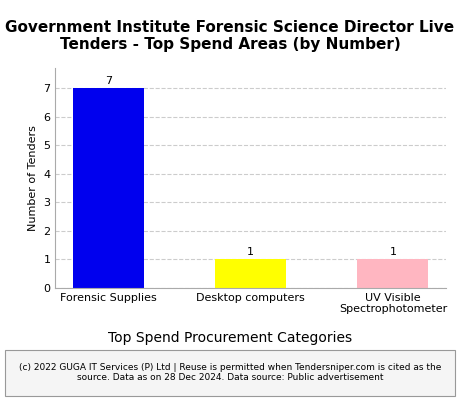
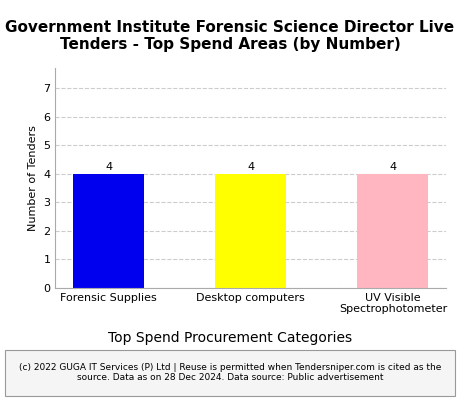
Forensic Supplies: 7 -> 4
Desktop computers: 1 -> 4
UV Visible Spectrophotometer: 1 -> 4
